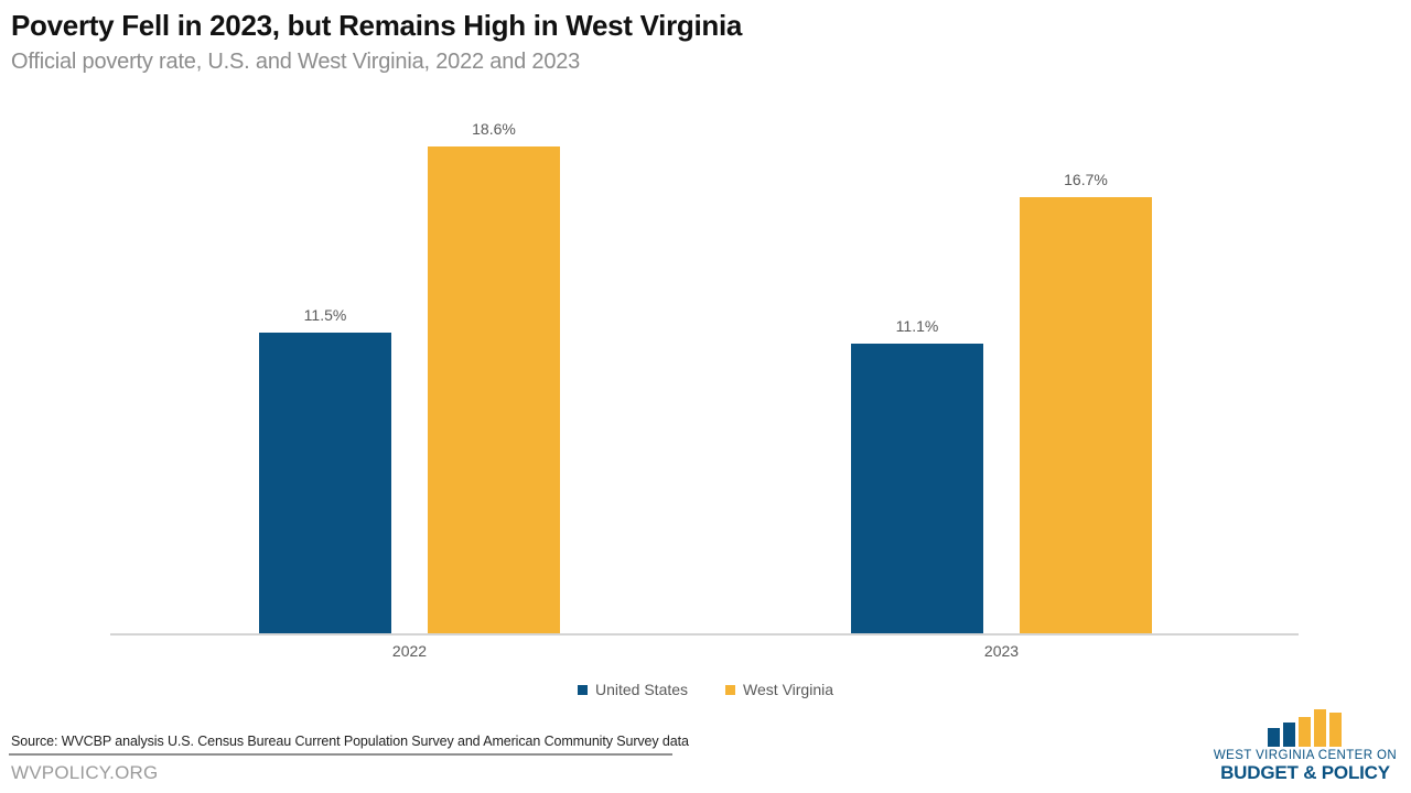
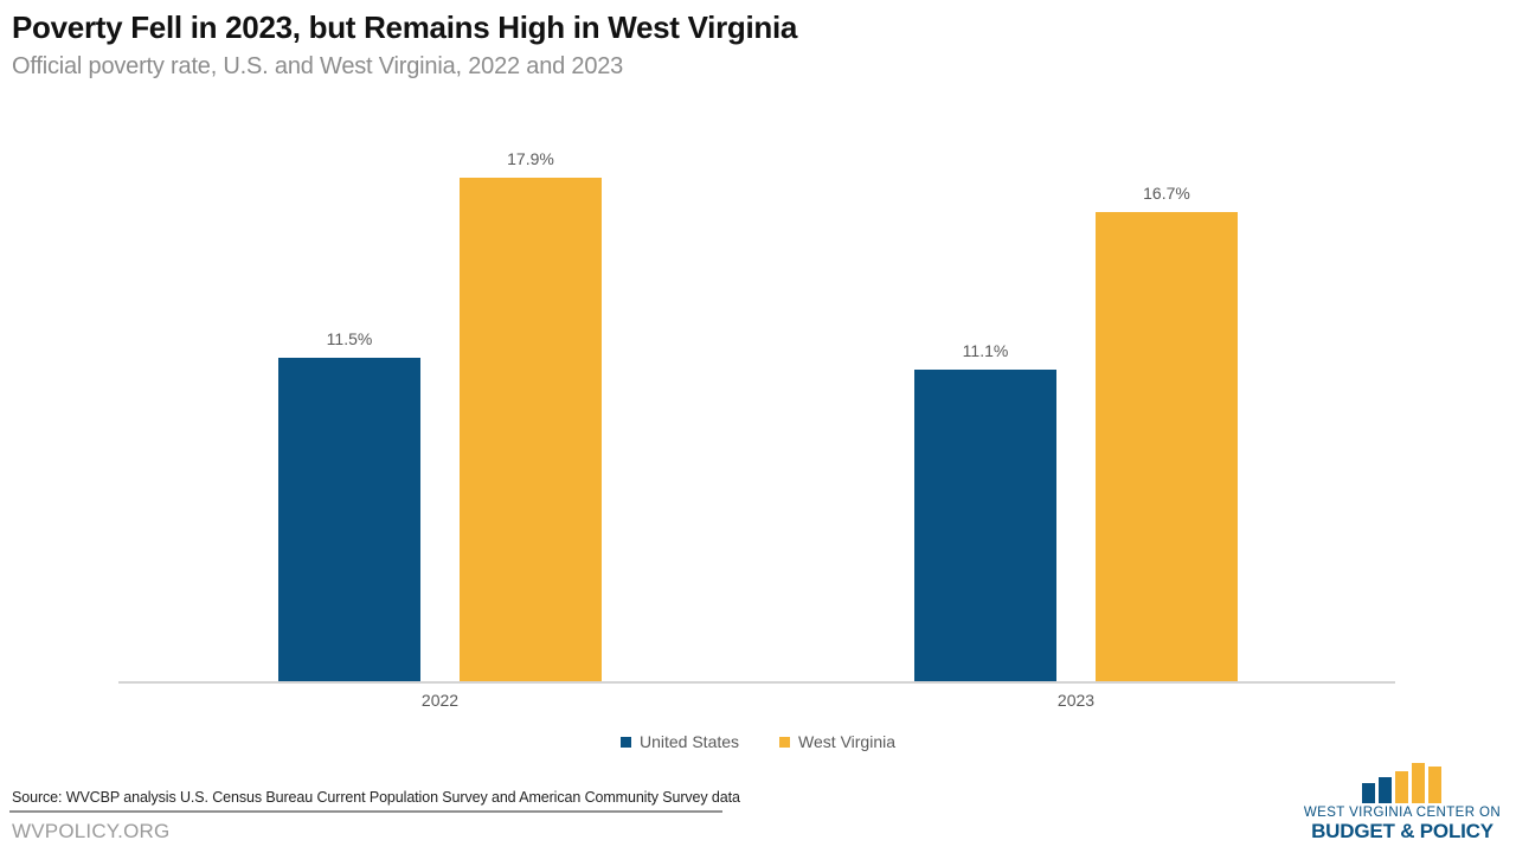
West Virginia/2022: 18.6% -> 17.9%
